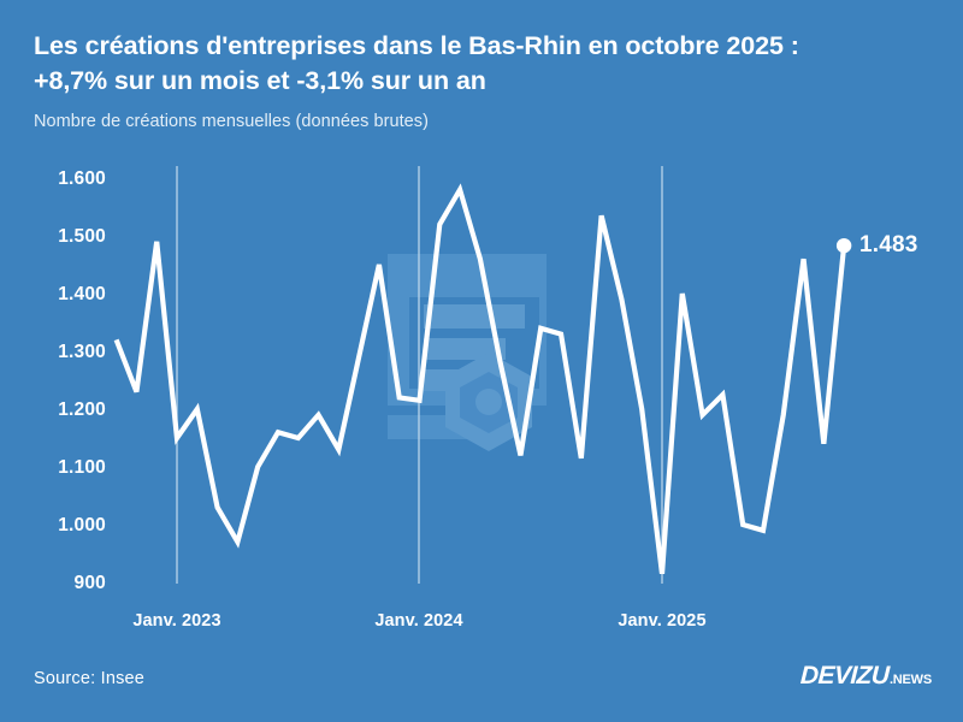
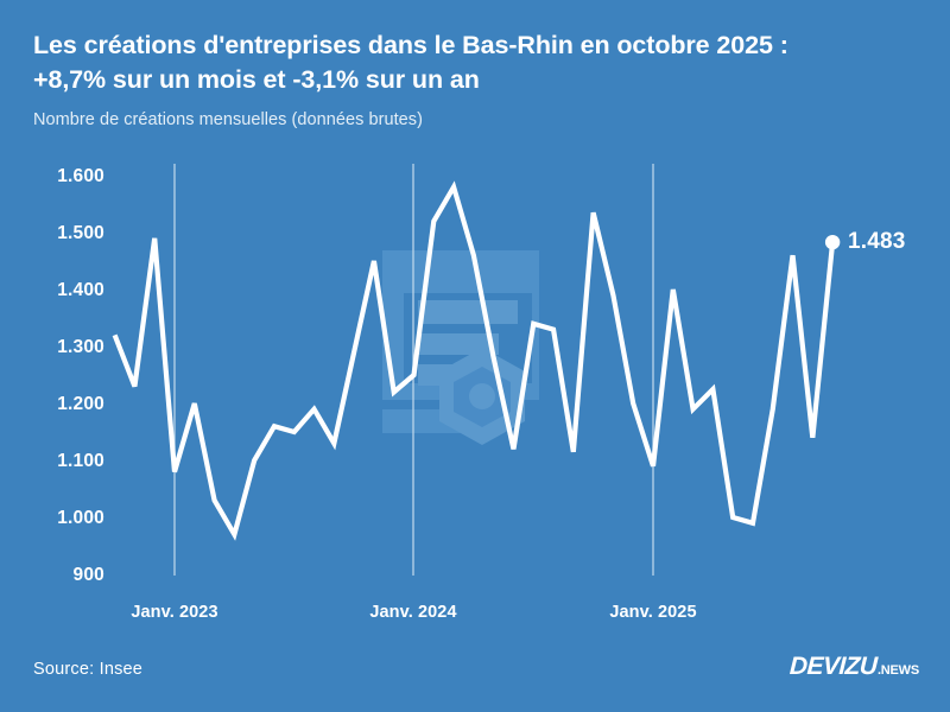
Janv. 2023: 1150 -> 1080
Janv. 2024: 1220 -> 1250
Janv. 2025: 920 -> 1090
